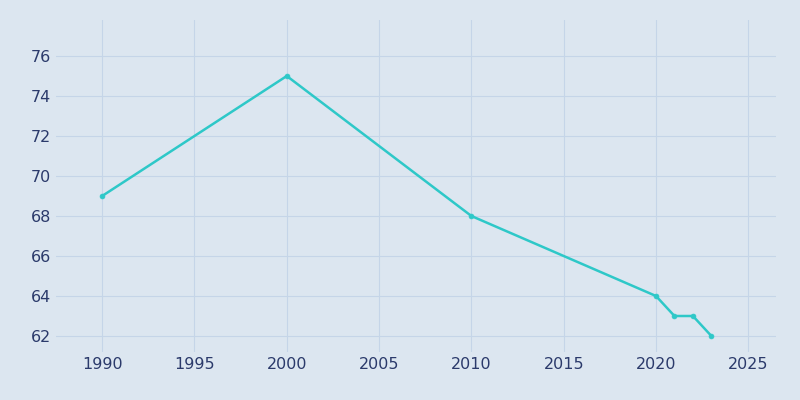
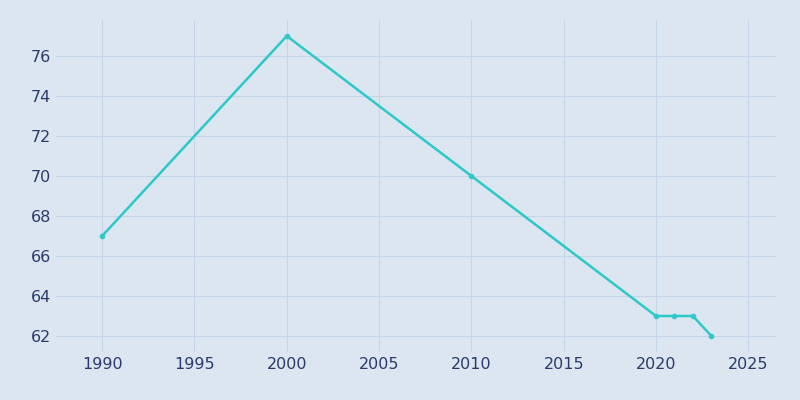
1990: 69 -> 67
2000: 75 -> 77
2010: 68 -> 70
2020: 64 -> 63
